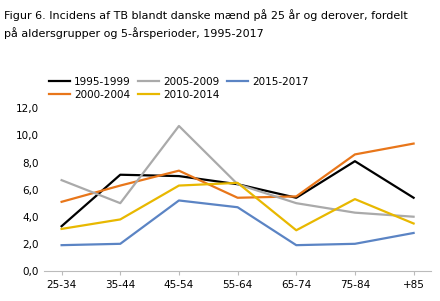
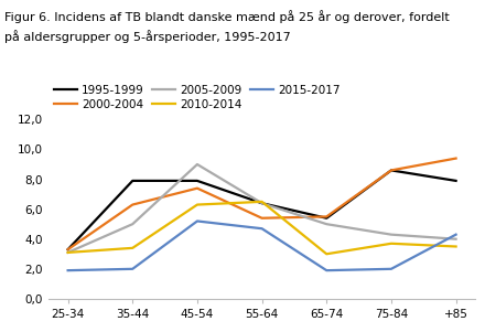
2000-2004/25-34: 5,1 -> 3,3
2005-2009/25-34: 6,7 -> 3,1
1995-1999/35-44: 7,1 -> 7,9
2010-2014/35-44: 3,8 -> 3,4
1995-1999/45-54: 7,0 -> 7,9
2005-2009/45-54: 10,7 -> 9,0
1995-1999/75-84: 8,1 -> 8,6
2010-2014/75-84: 5,3 -> 3,7
1995-1999/+85: 5,4 -> 7,9
2015-2017/+85: 2,8 -> 4,3
